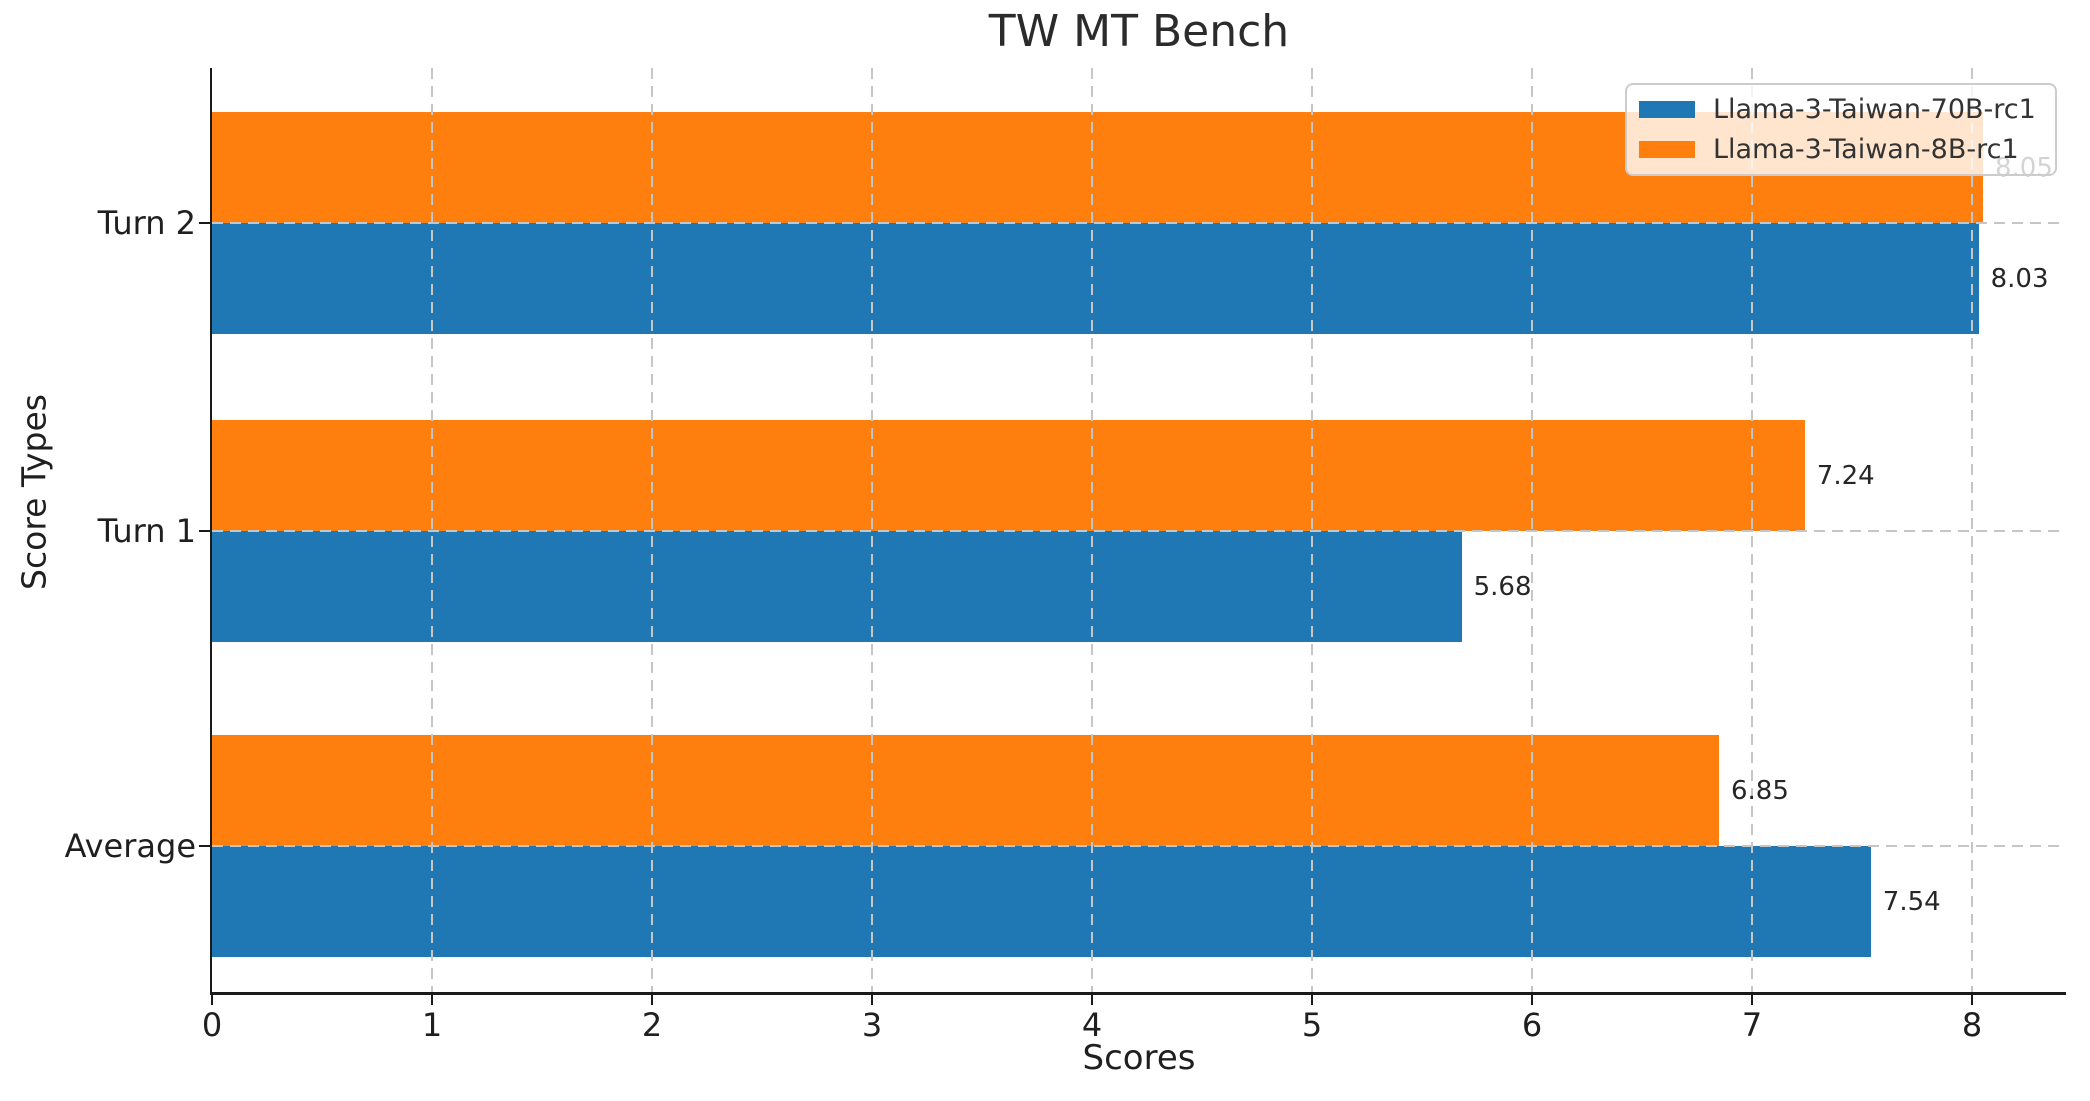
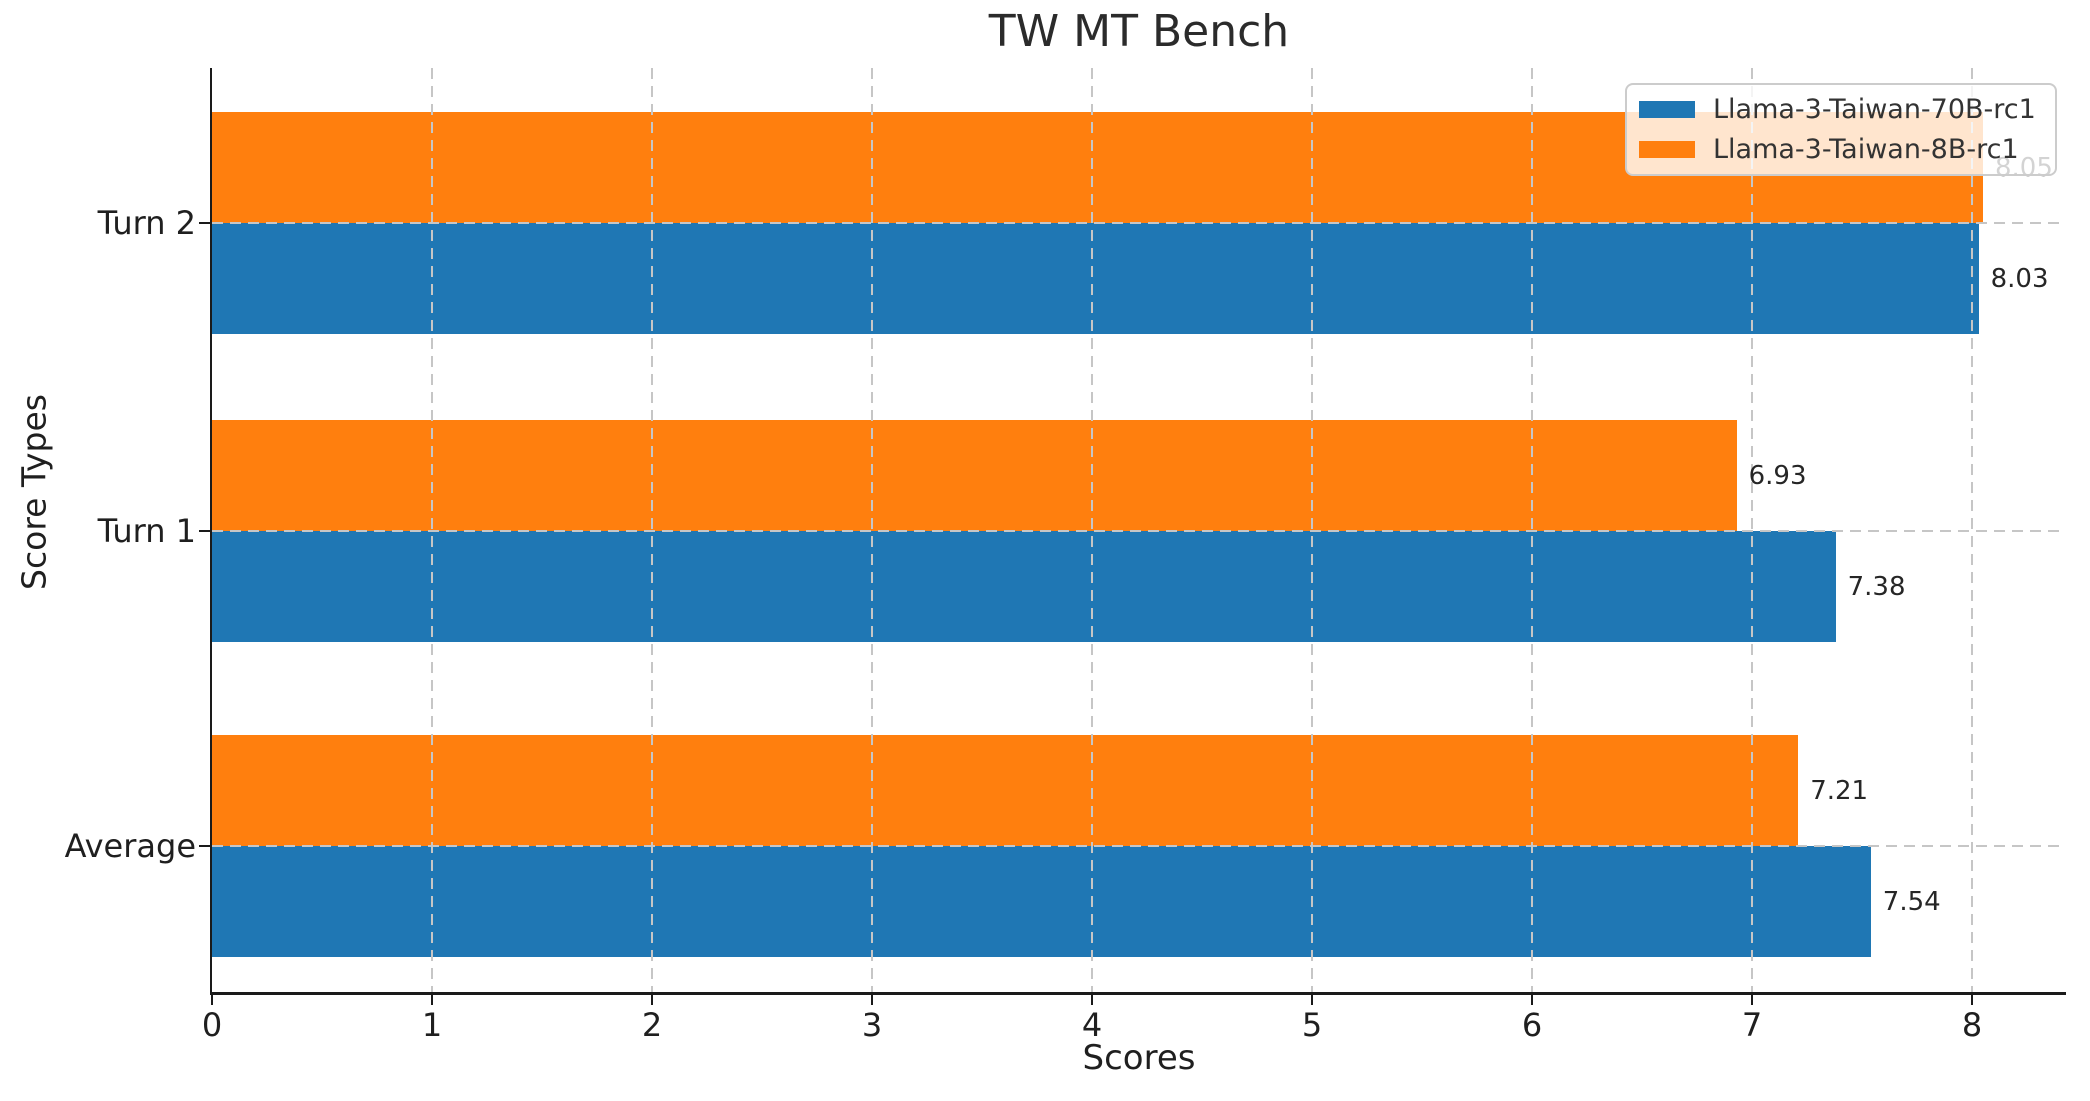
Llama-3-Taiwan-70B-rc1/Turn 1: 5.68 -> 7.38
Llama-3-Taiwan-8B-rc1/Turn 1: 7.24 -> 6.93
Llama-3-Taiwan-8B-rc1/Average: 6.85 -> 7.21
